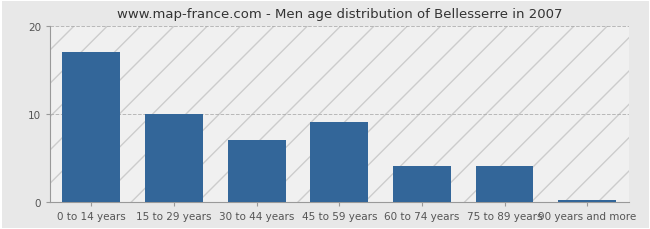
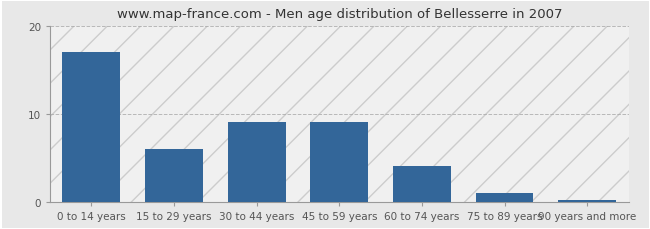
15 to 29 years: 10.0 -> 6.0
30 to 44 years: 7.0 -> 9.0
75 to 89 years: 4.0 -> 1.0
